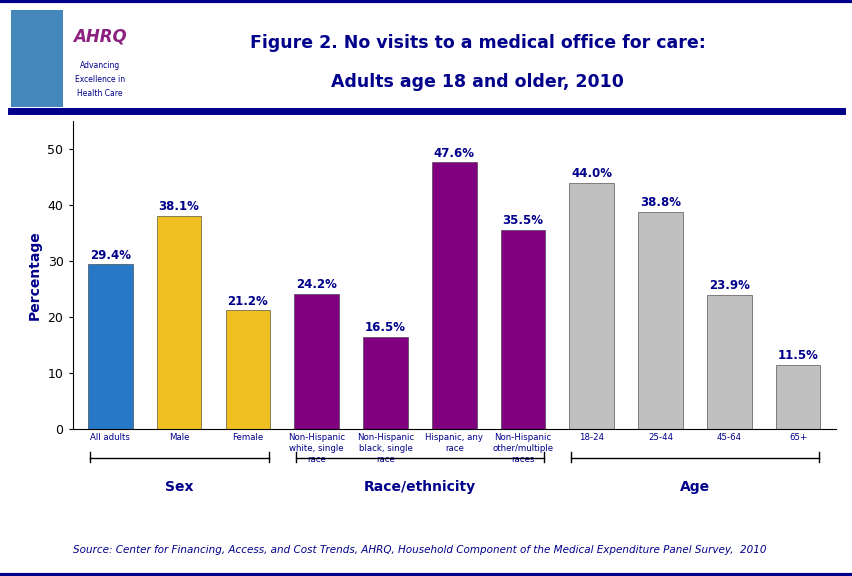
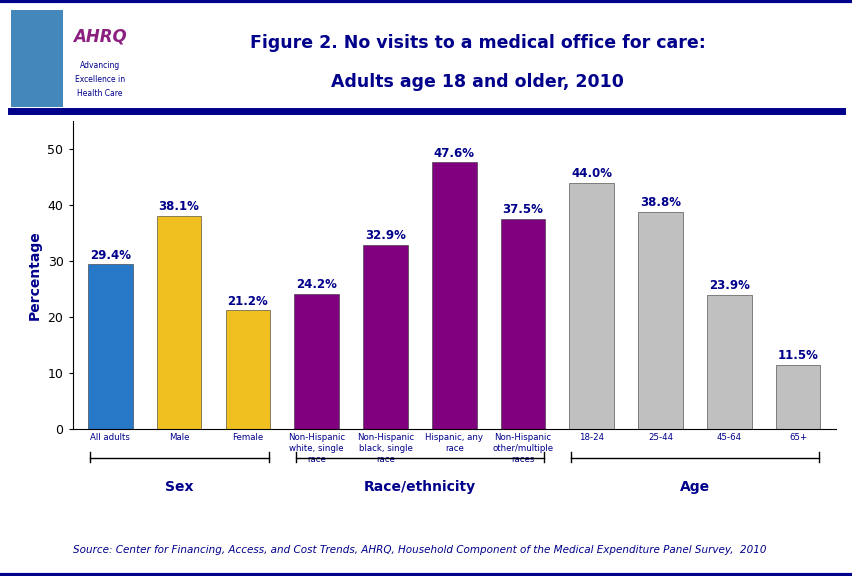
Non-Hispanic black, single race: 16.5% -> 32.9%
Non-Hispanic other/multiple races: 35.5% -> 37.5%
